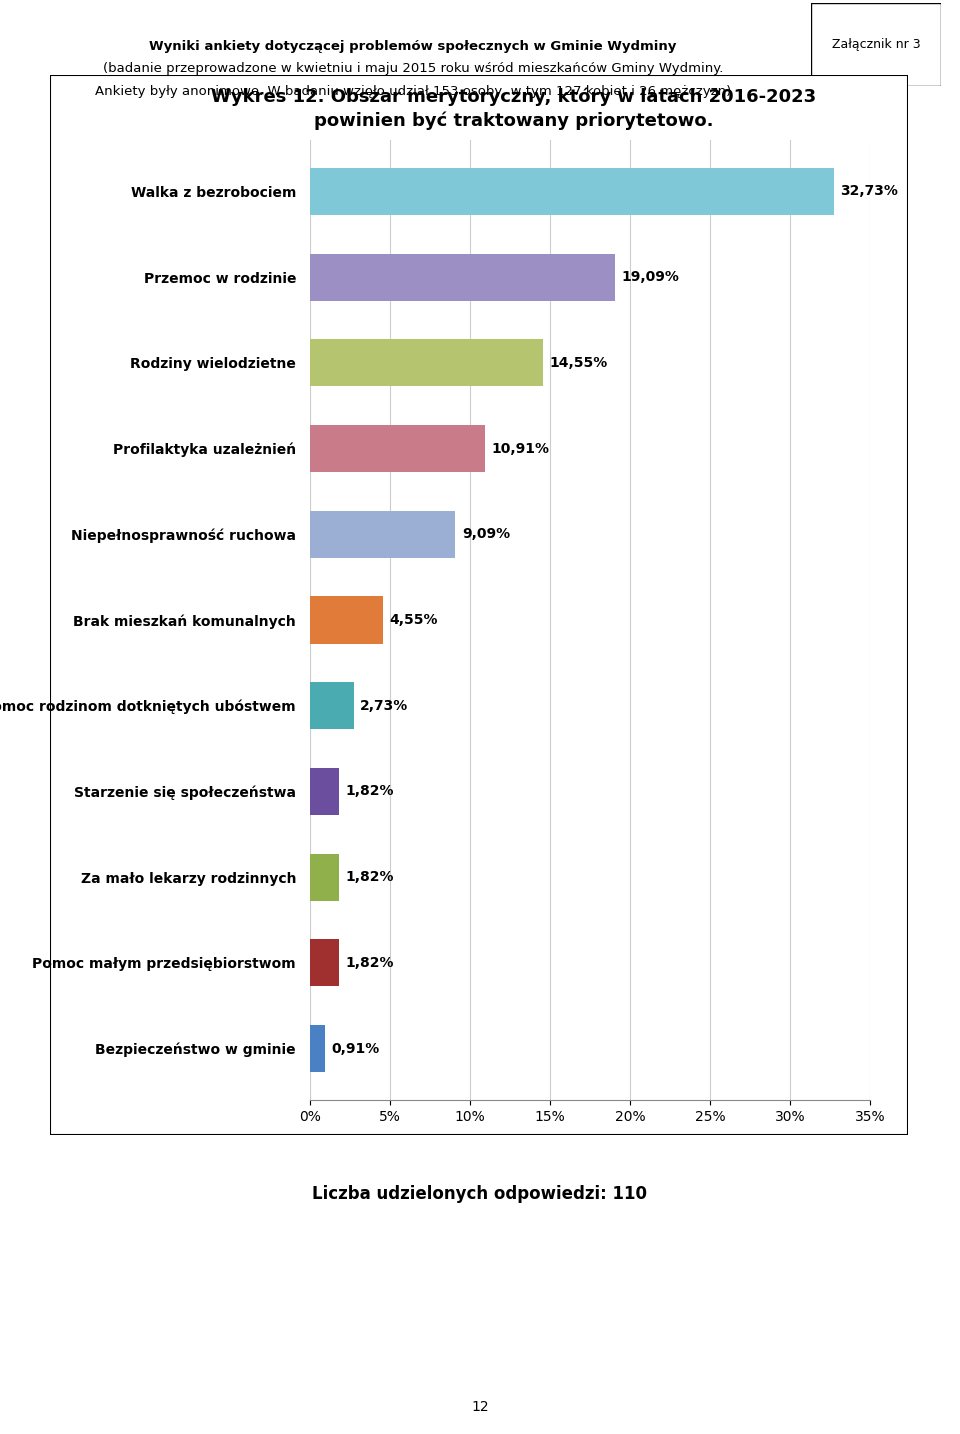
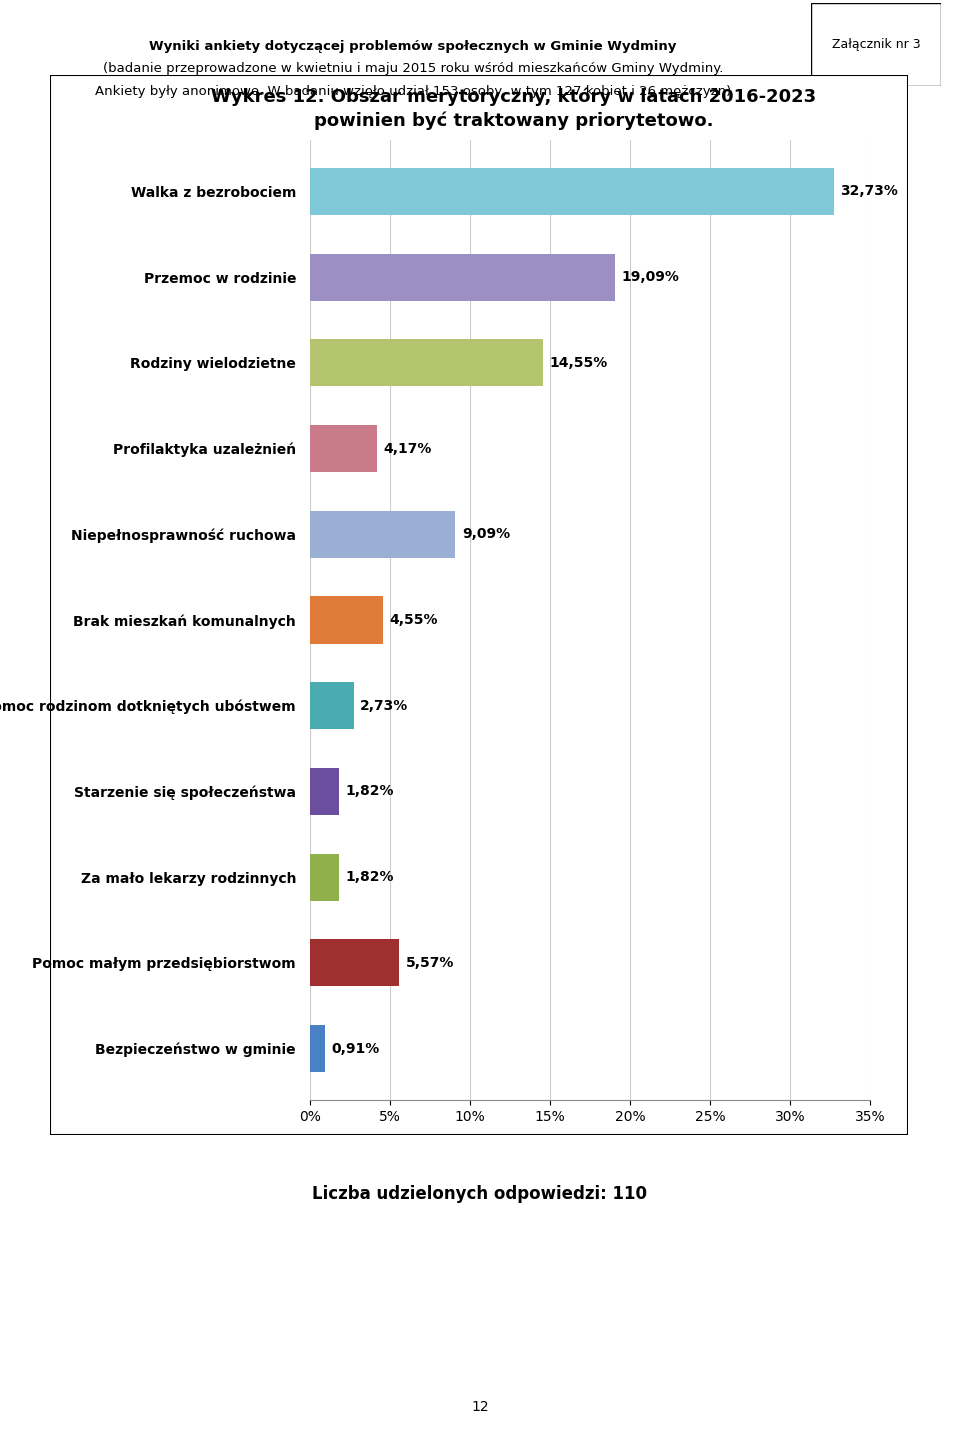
Profilaktyka uzależnień: 10,91% -> 4,17%
Pomoc małym przedsiębiorstwom: 1,82% -> 5,57%
